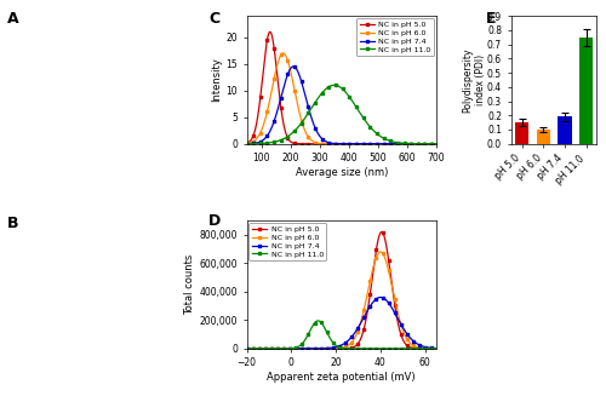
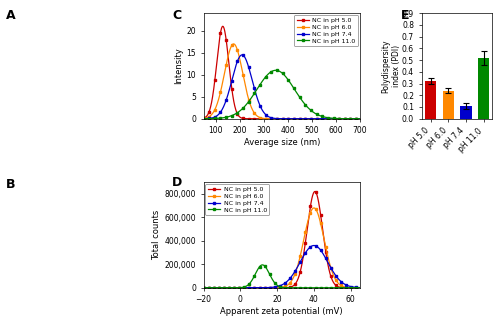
pH 5.0: 0.15 -> 0.32
pH 6.0: 0.10 -> 0.24
pH 7.4: 0.19 -> 0.11
pH 11.0: 0.75 -> 0.52
